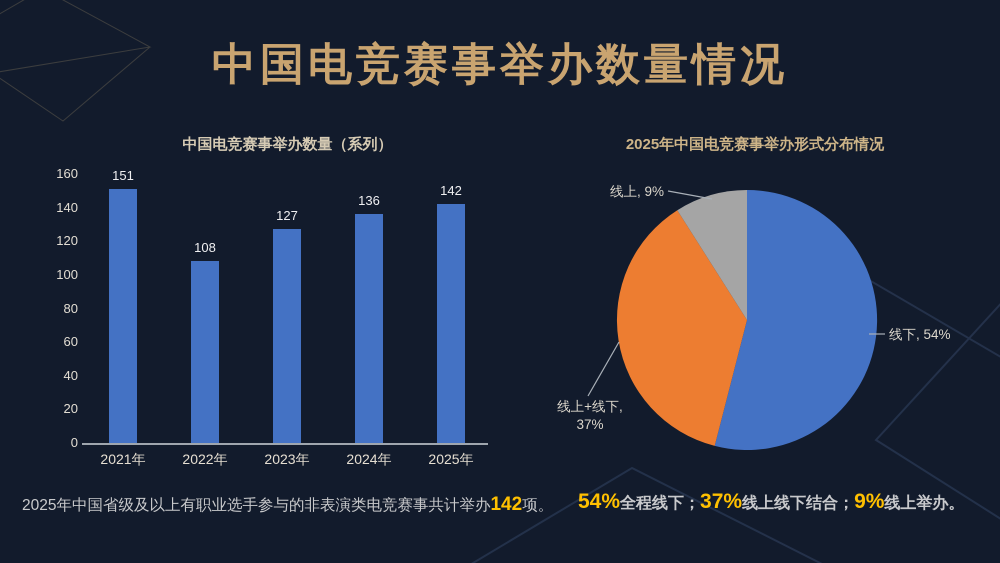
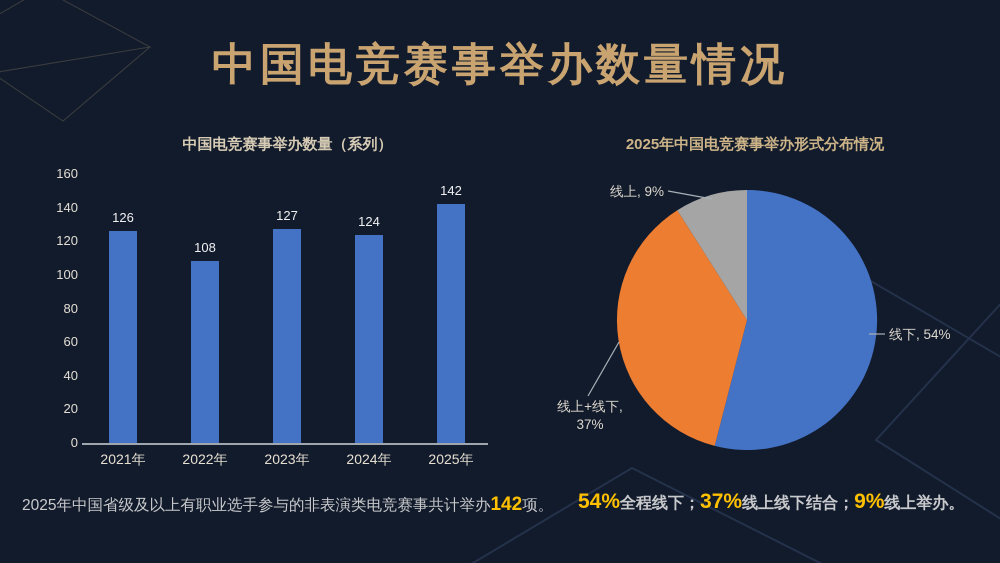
中国电竞赛事举办数量（系列）/2021年: 151 -> 126
中国电竞赛事举办数量（系列）/2024年: 136 -> 124
